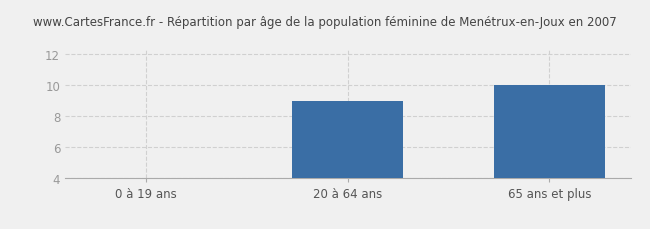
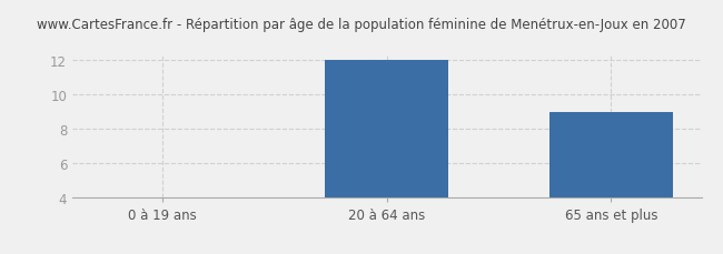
20 à 64 ans: 9 -> 12
65 ans et plus: 10 -> 9
